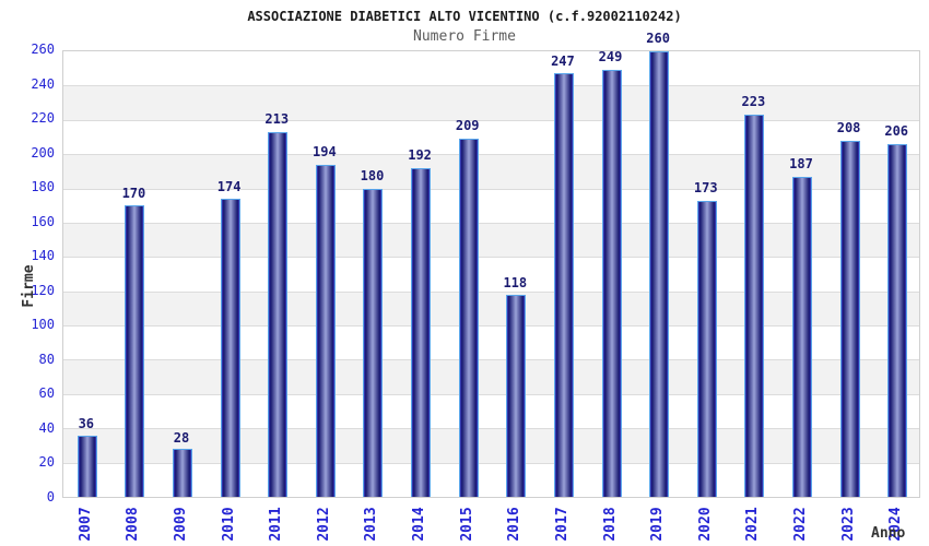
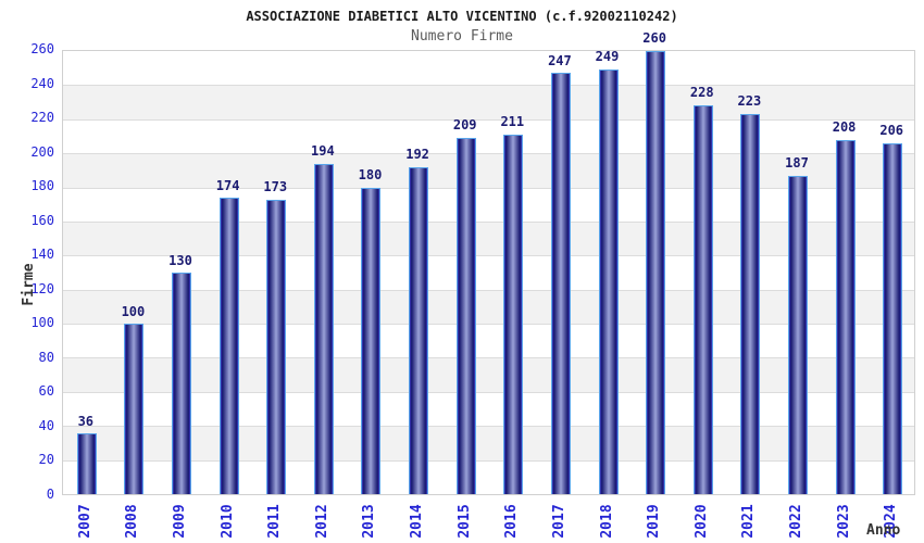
2008: 170 -> 100
2009: 28 -> 130
2011: 213 -> 173
2016: 118 -> 211
2020: 173 -> 228
